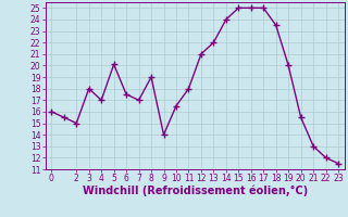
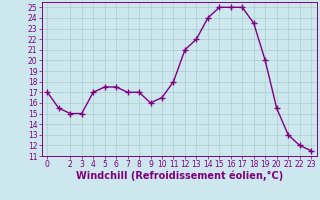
0: 16.0 -> 17.0
3: 18.0 -> 15.0
5: 20.1 -> 17.5
8: 19.0 -> 17.0
9: 14.0 -> 16.0
